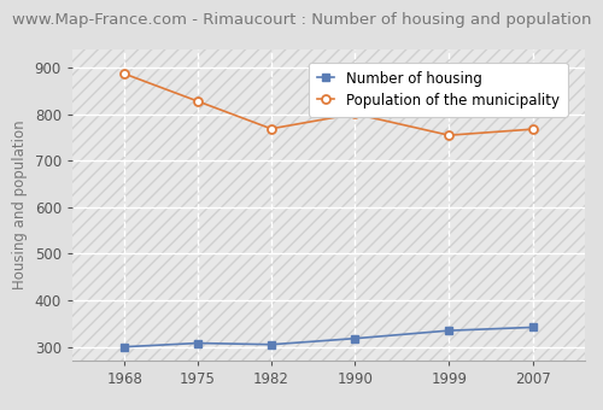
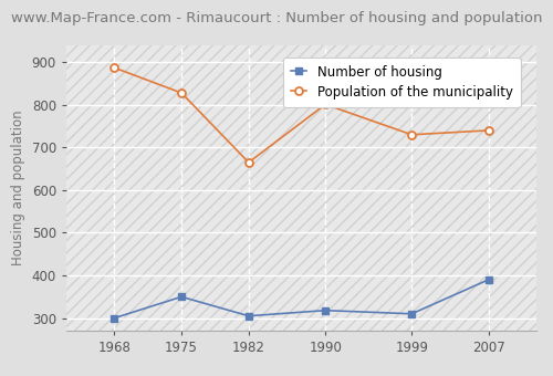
Number of housing/1975: 308 -> 350
Population of the municipality/1982: 769 -> 665
Number of housing/1999: 335 -> 310
Population of the municipality/1999: 755 -> 730
Number of housing/2007: 342 -> 390
Population of the municipality/2007: 768 -> 740
